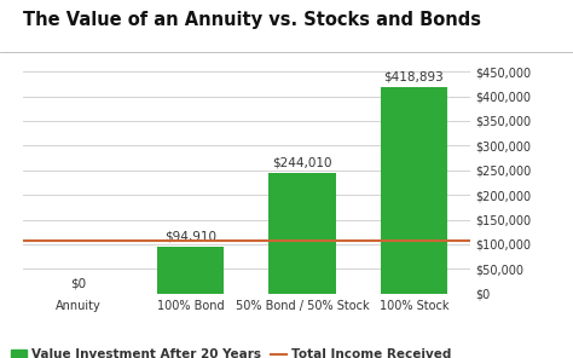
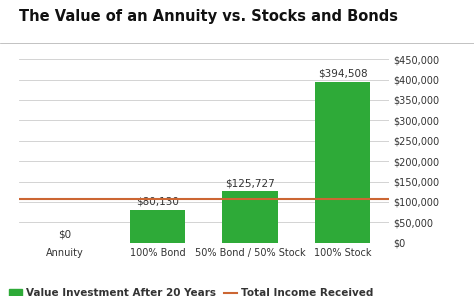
100% Bond: $94,910 -> $80,130
50% Bond / 50% Stock: $244,010 -> $125,727
100% Stock: $418,893 -> $394,508
